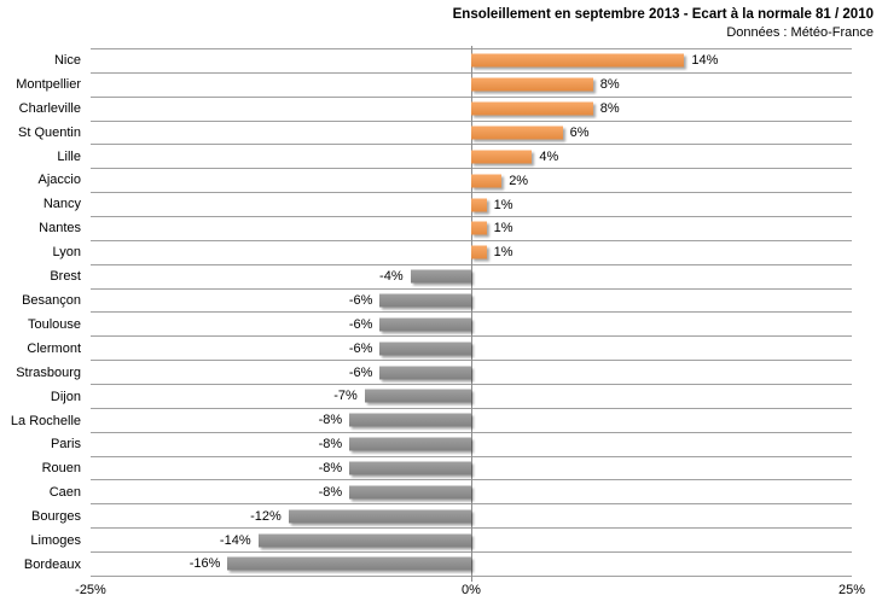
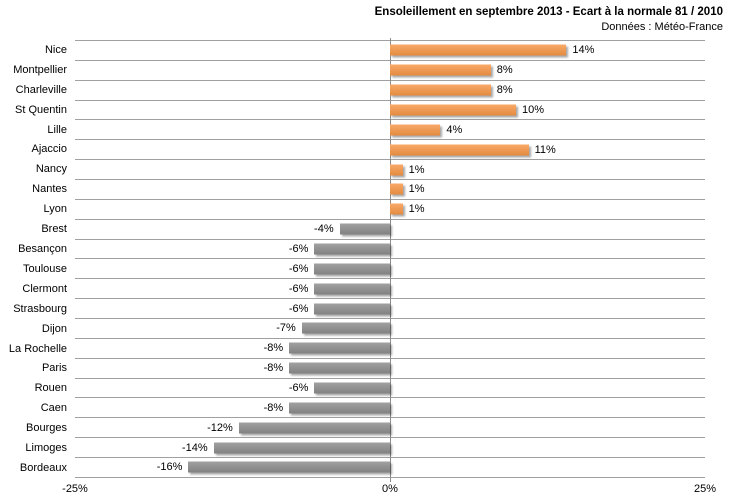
St Quentin: 6% -> 10%
Ajaccio: 2% -> 11%
Rouen: -8% -> -6%
